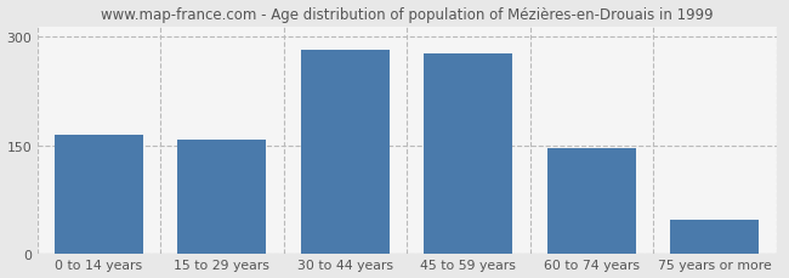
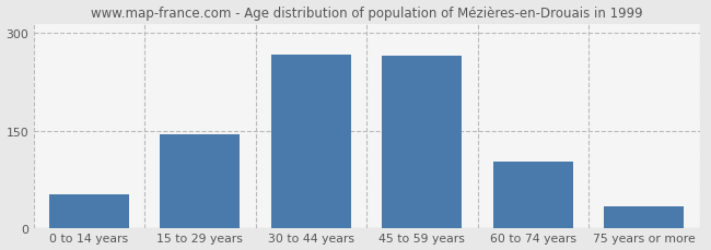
0 to 14 years: 165 -> 52
15 to 29 years: 158 -> 144
30 to 44 years: 283 -> 268
45 to 59 years: 278 -> 266
60 to 74 years: 146 -> 102
75 years or more: 47 -> 34
